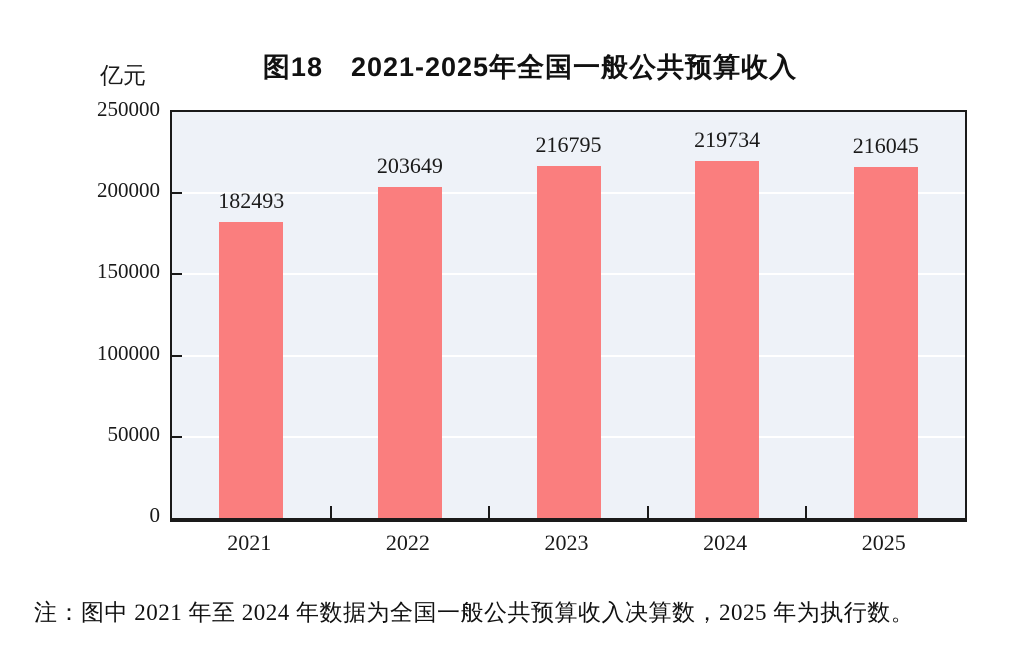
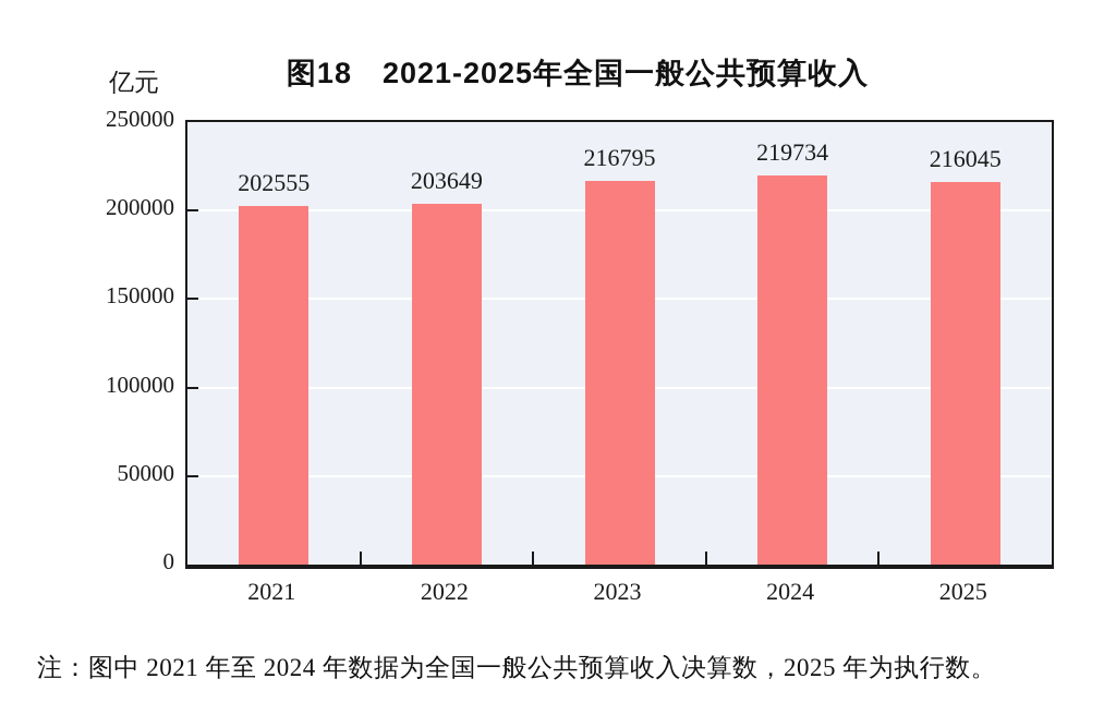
2021: 182493 -> 202555
